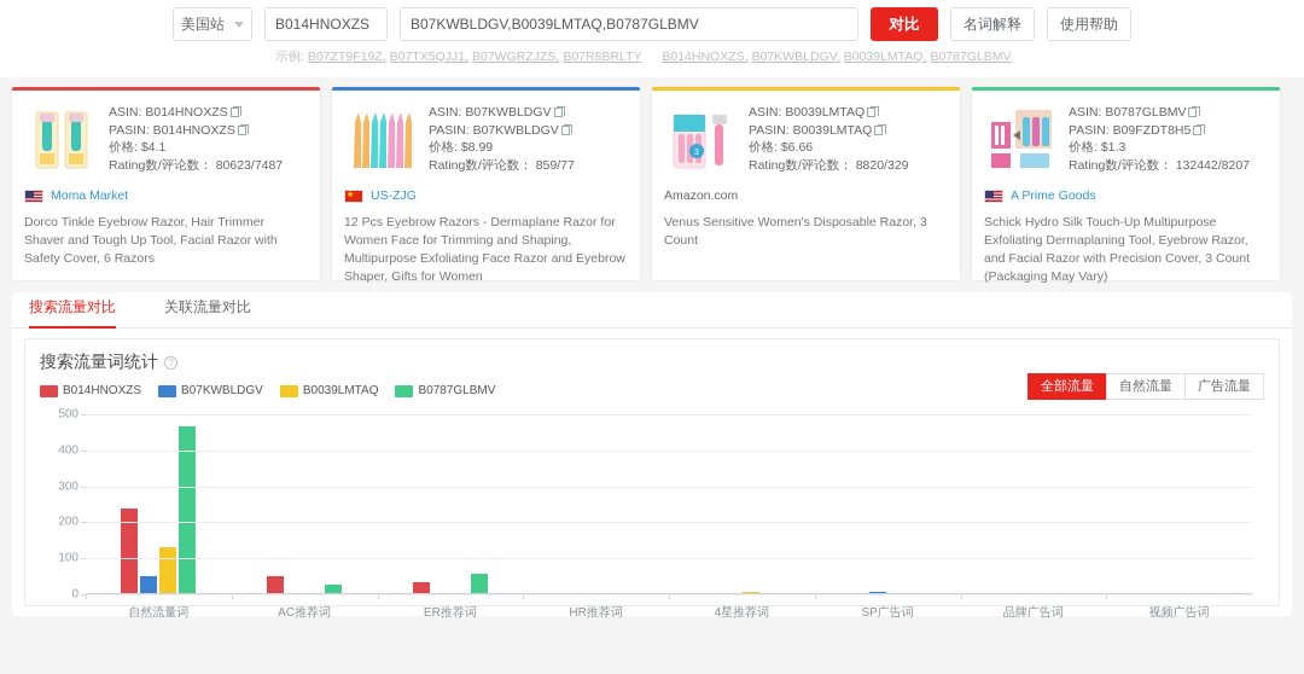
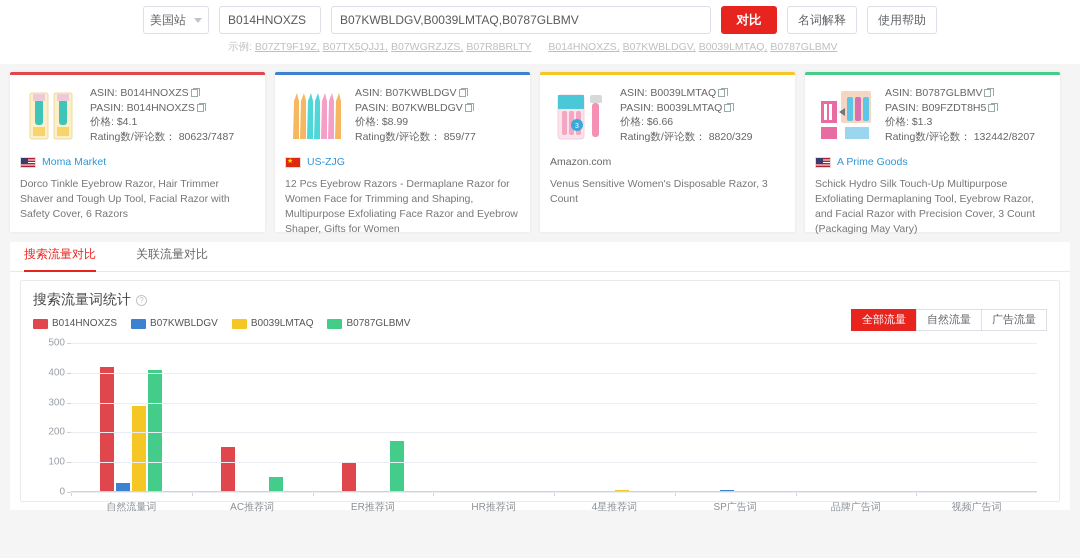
B014HNOXZS/自然流量词: 240 -> 420
B07KWBLDGV/自然流量词: 50 -> 30
B0039LMTAQ/自然流量词: 130 -> 290
B0787GLBMV/自然流量词: 470 -> 410
B014HNOXZS/AC推荐词: 50 -> 150
B0787GLBMV/AC推荐词: 30 -> 50
B014HNOXZS/ER推荐词: 30 -> 100
B0787GLBMV/ER推荐词: 60 -> 170
